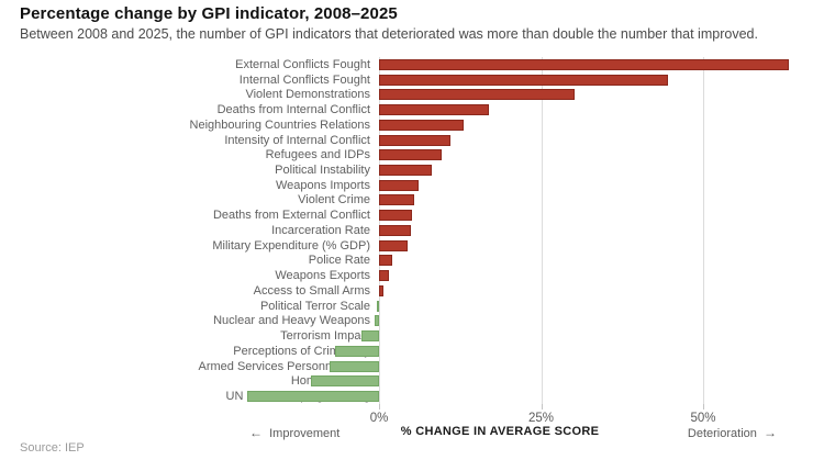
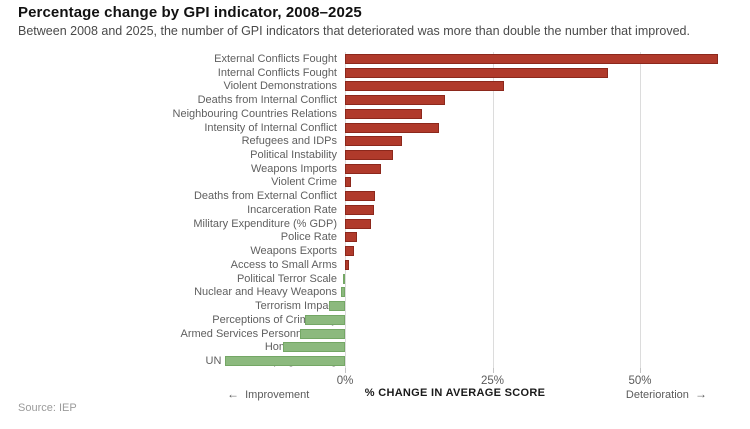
Violent Demonstrations: 30% -> 27%
Intensity of Internal Conflict: 11% -> 16%
Violent Crime: 5% -> 1%
